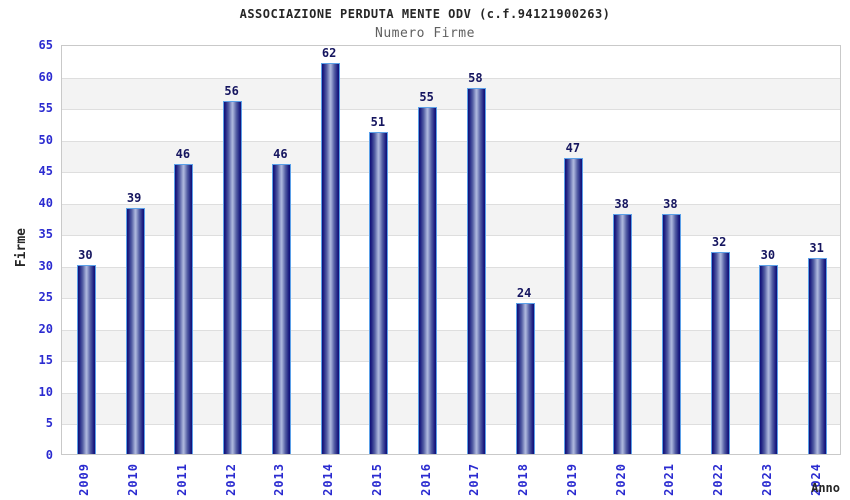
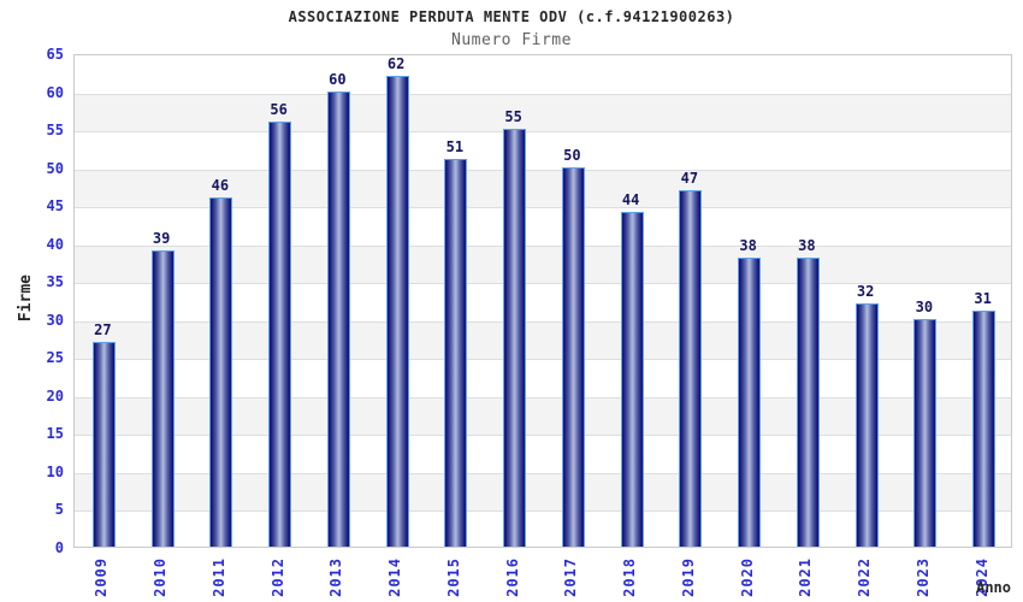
2009: 30 -> 27
2013: 46 -> 60
2017: 58 -> 50
2018: 24 -> 44
